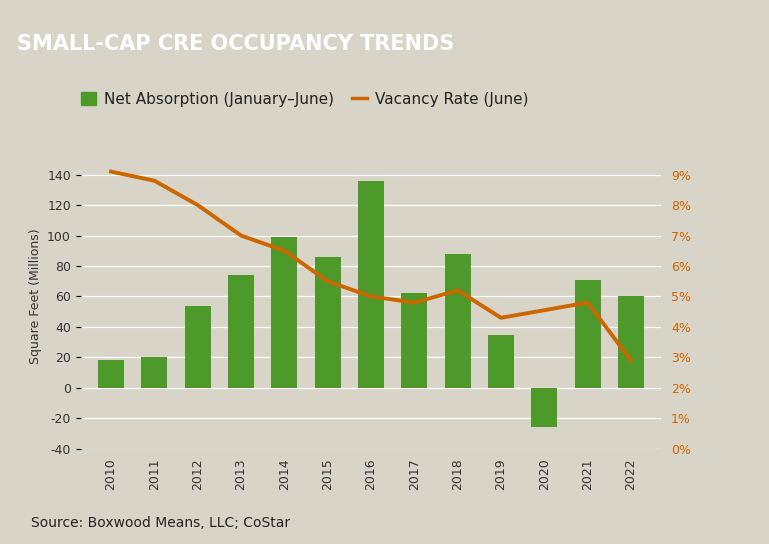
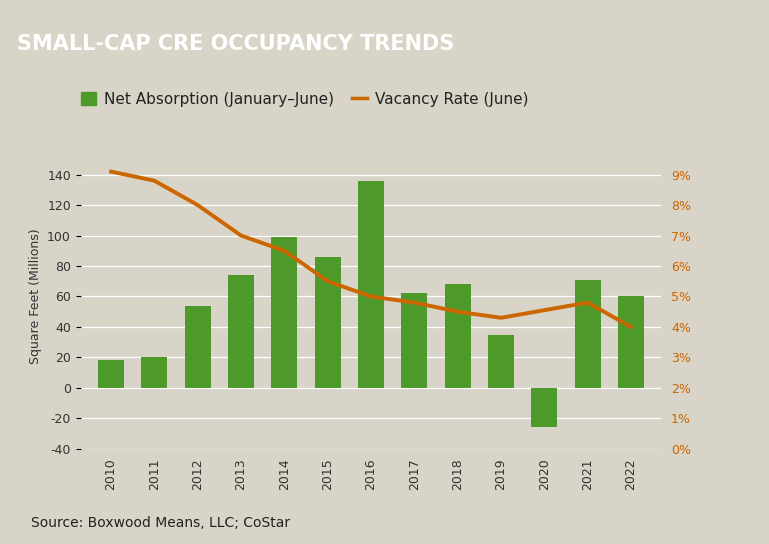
Net Absorption (January–June)/2018: 88 -> 68
Vacancy Rate (June)/2018: 5.20% -> 4.50%
Vacancy Rate (June)/2022: 2.90% -> 4.00%
